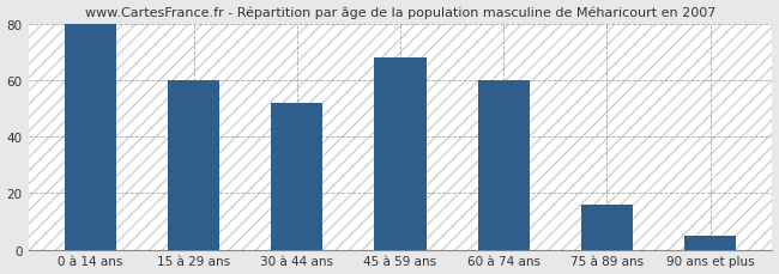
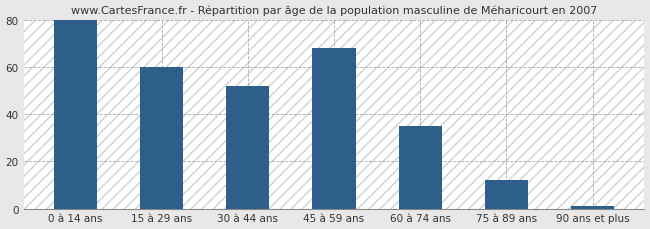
60 à 74 ans: 60 -> 35
75 à 89 ans: 16 -> 12
90 ans et plus: 5 -> 1
